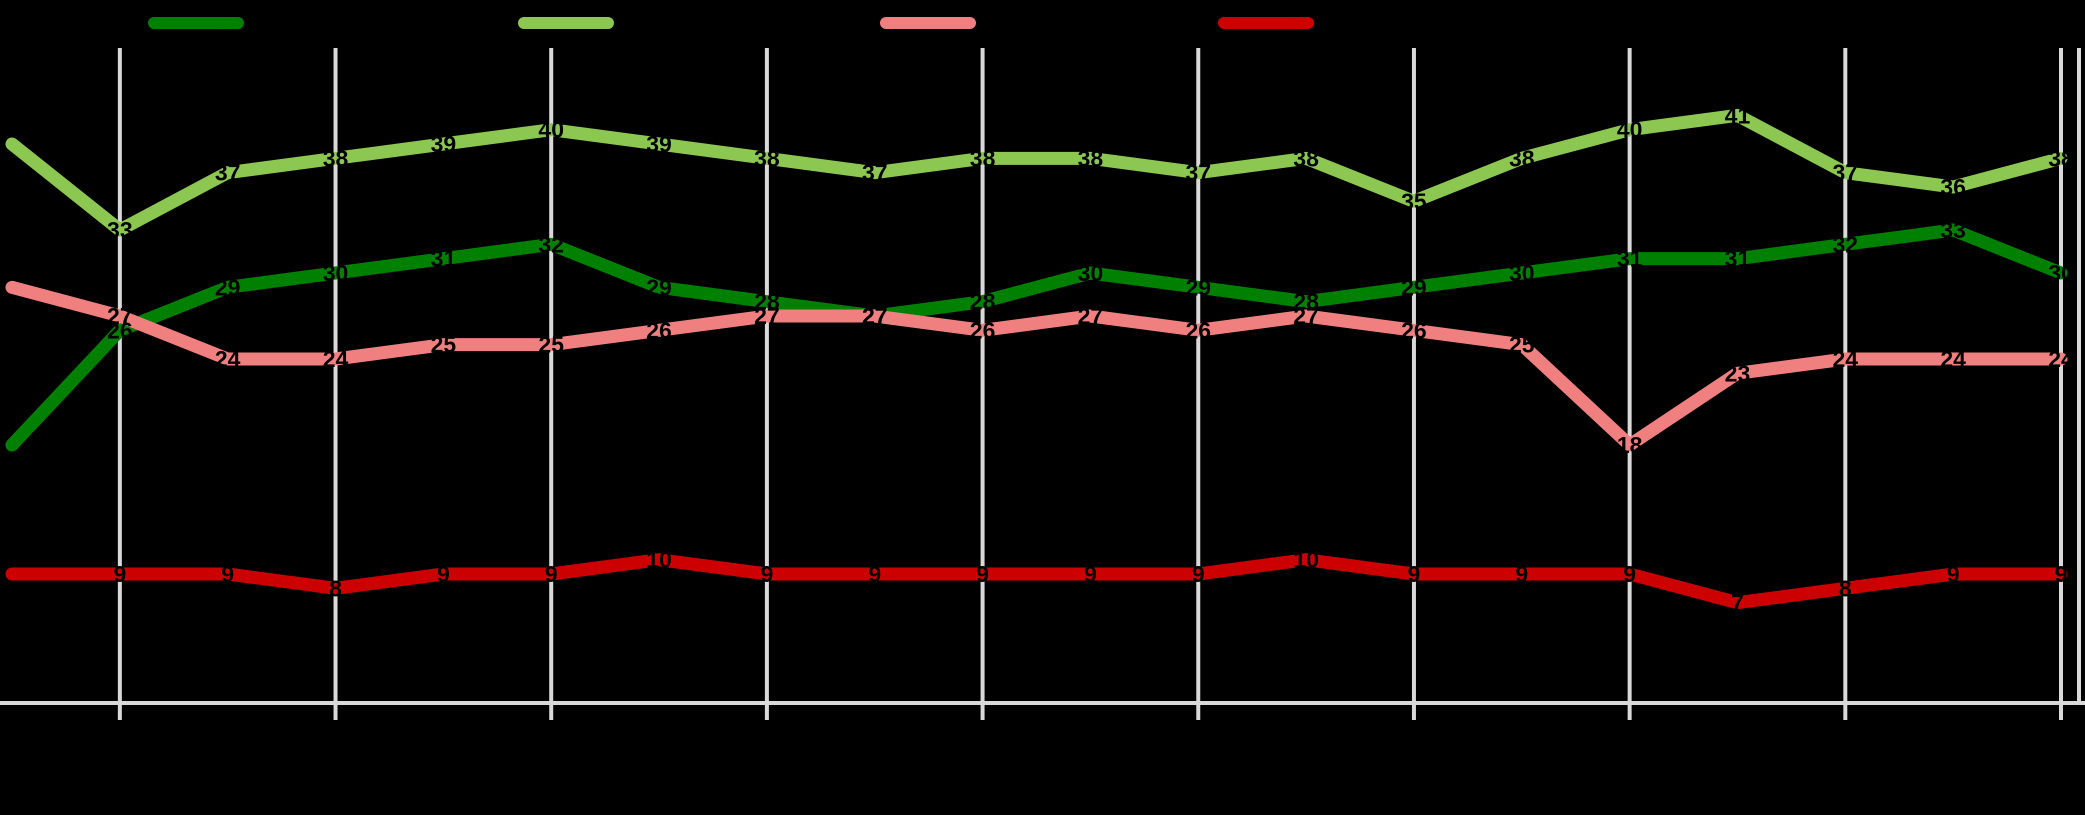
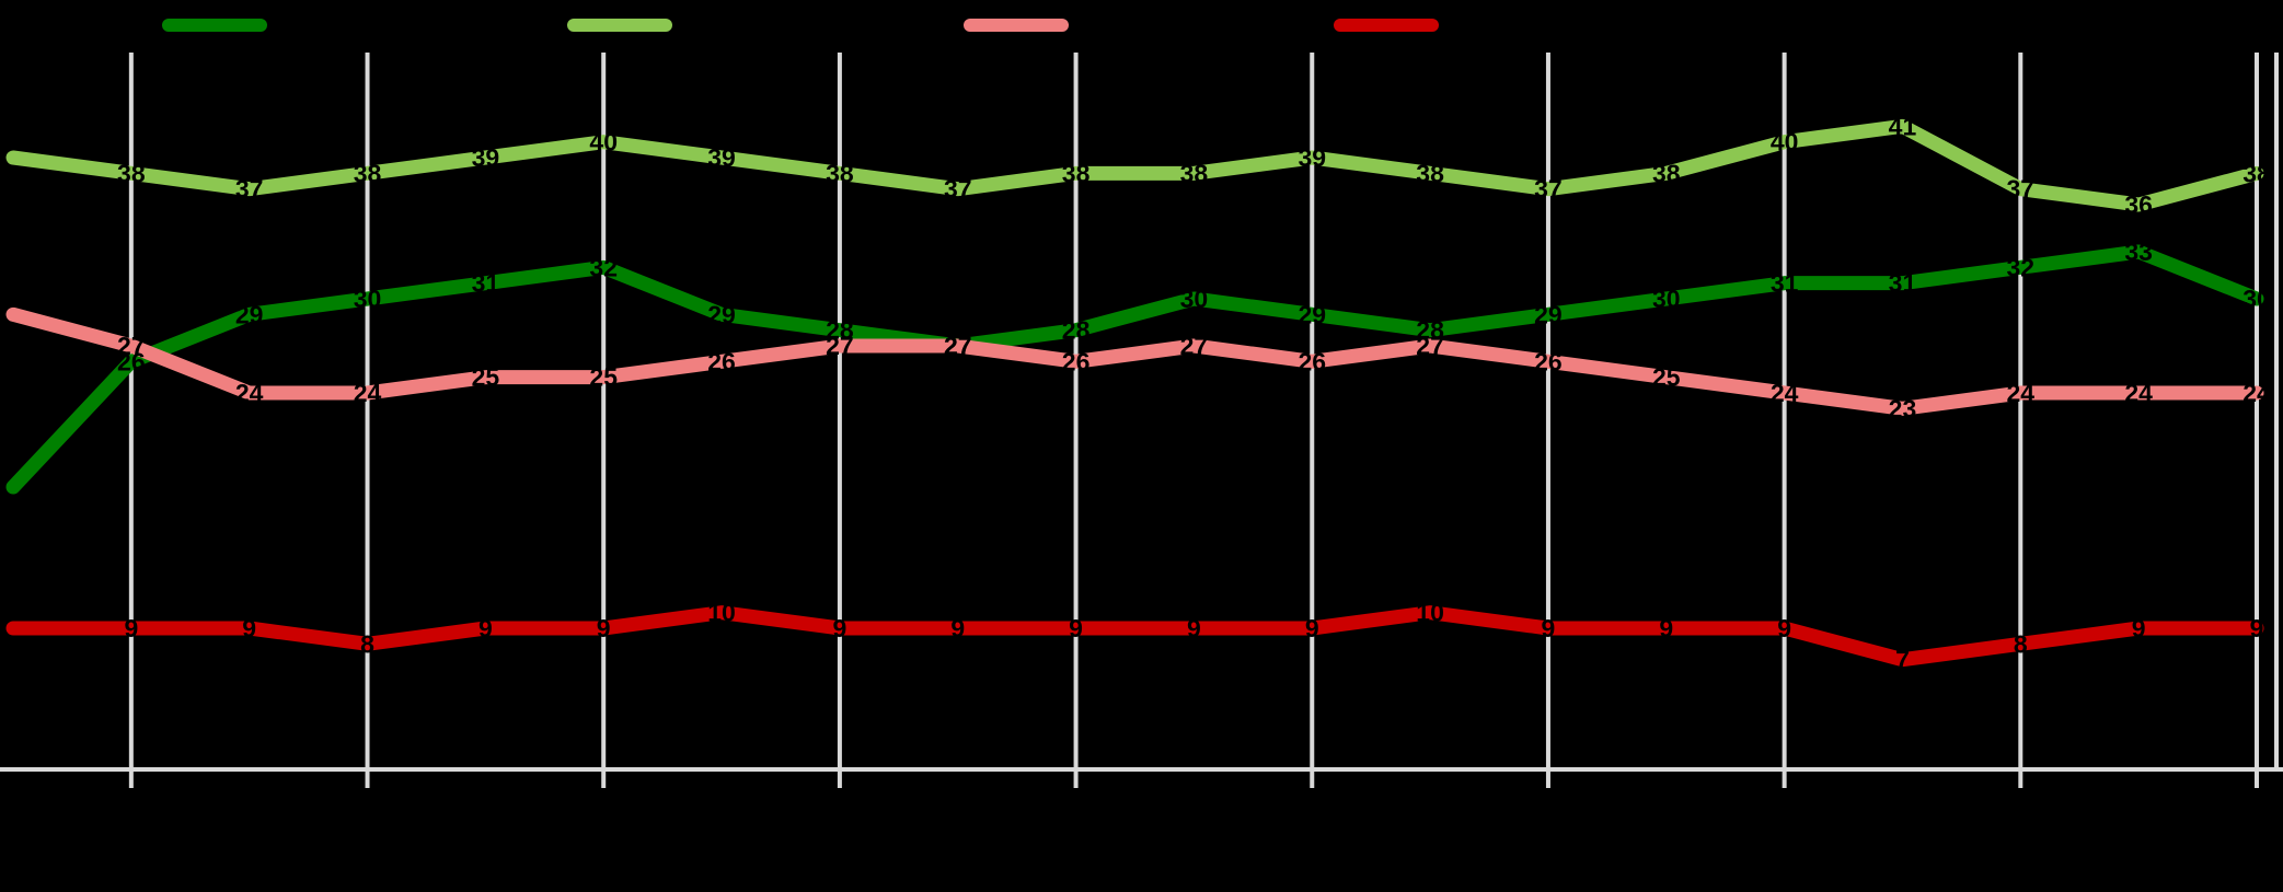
Series 2/2: 33 -> 38
Series 2/12: 37 -> 39
Series 2/14: 35 -> 37
Series 3/16: 18 -> 24
